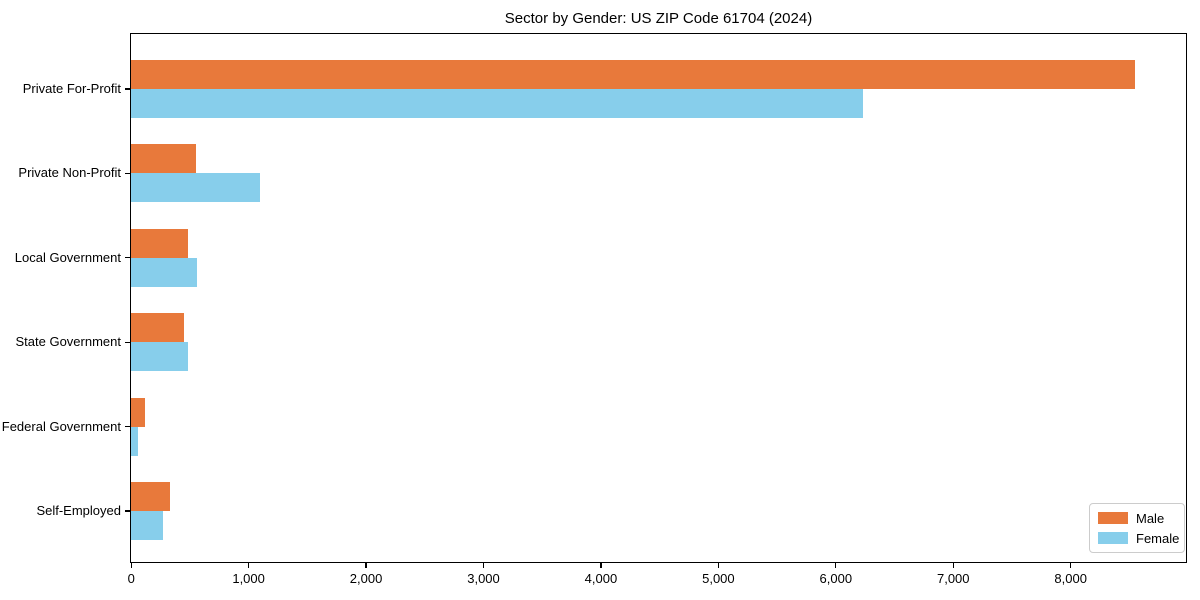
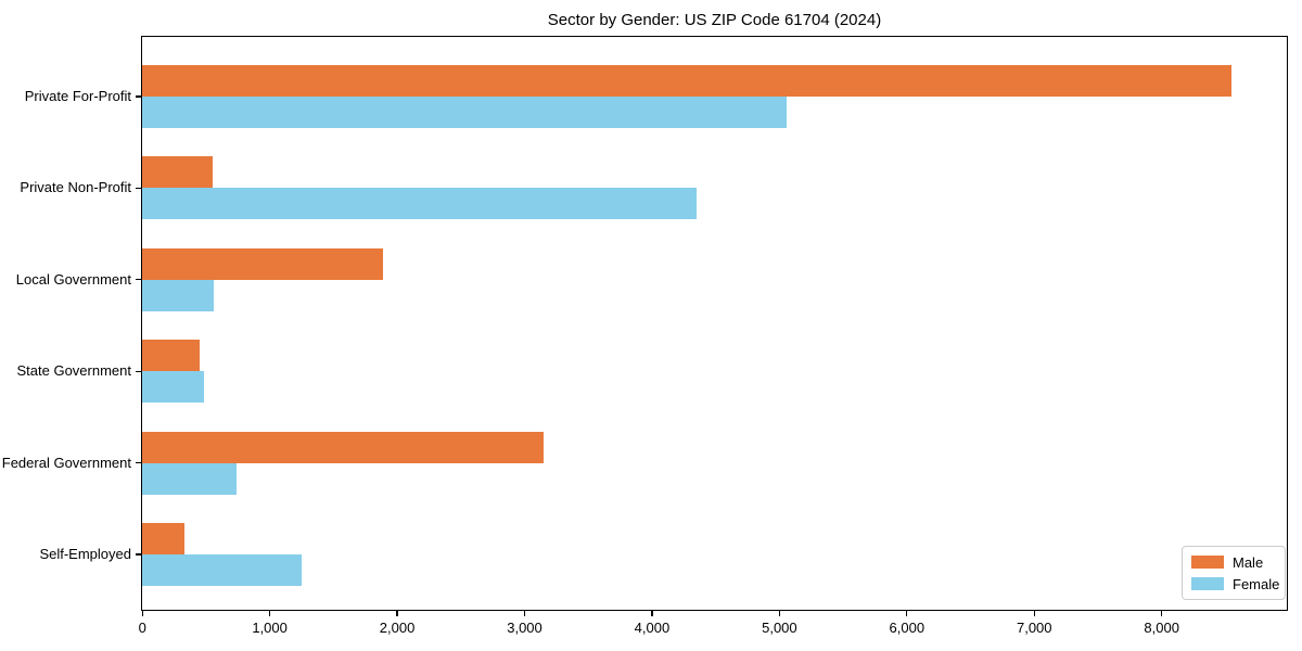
Female/Private For-Profit: 6230 -> 5060
Female/Private Non-Profit: 1100 -> 4350
Male/Local Government: 480 -> 1890
Male/Federal Government: 120 -> 3150
Female/Federal Government: 60 -> 740
Female/Self-Employed: 270 -> 1250
